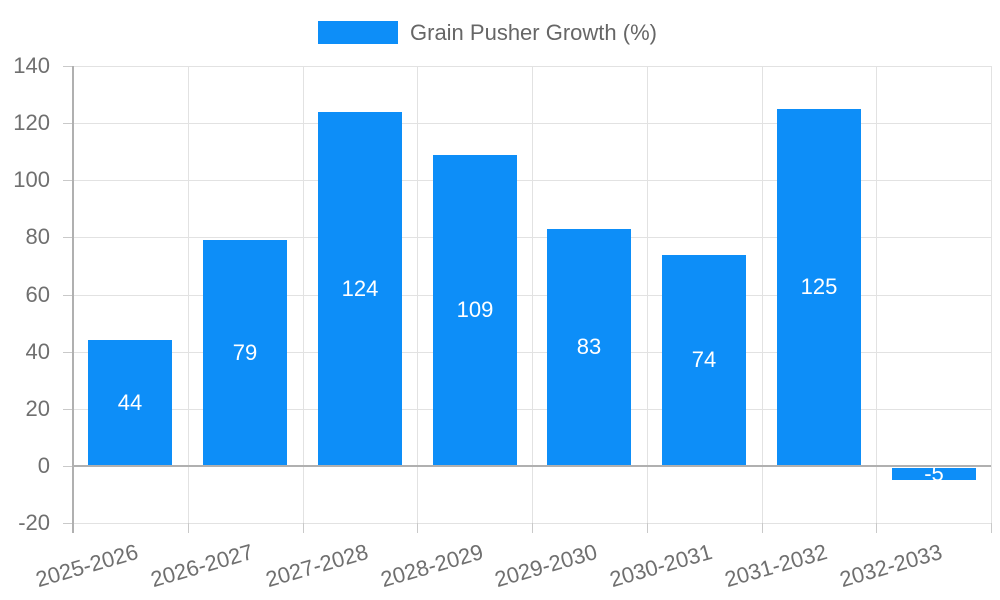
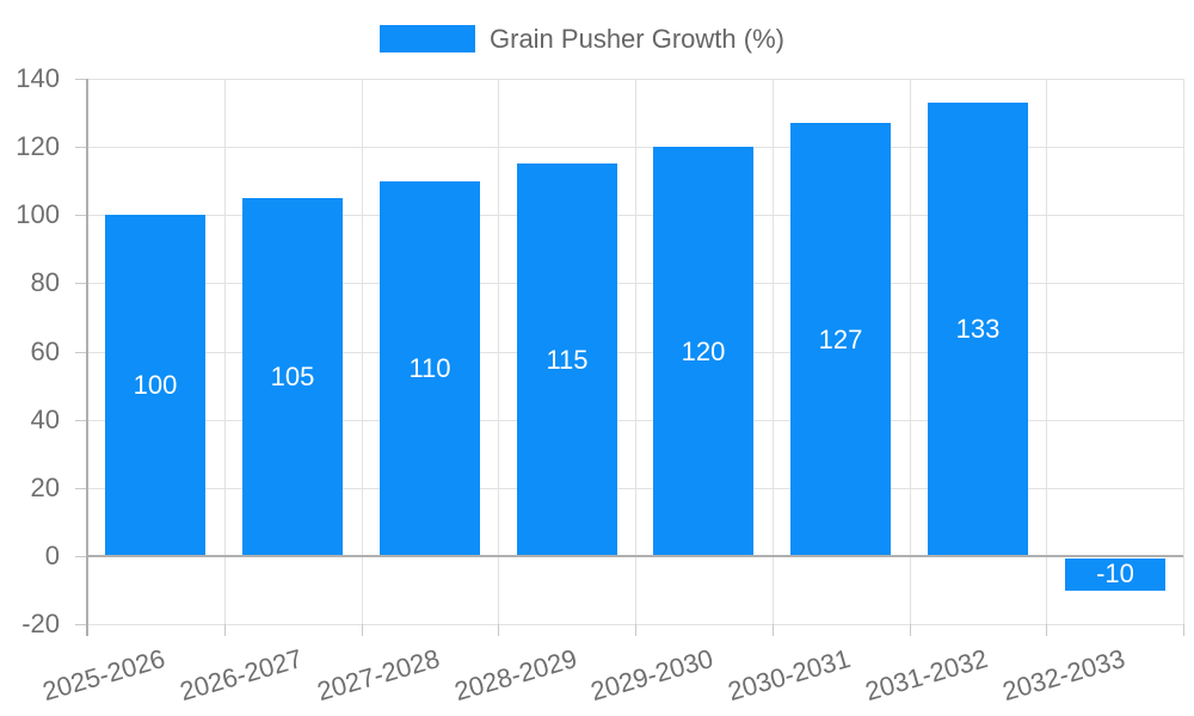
2025-2026: 44 -> 100
2026-2027: 79 -> 105
2027-2028: 124 -> 110
2028-2029: 109 -> 115
2029-2030: 83 -> 120
2030-2031: 74 -> 127
2031-2032: 125 -> 133
2032-2033: -5 -> -10
